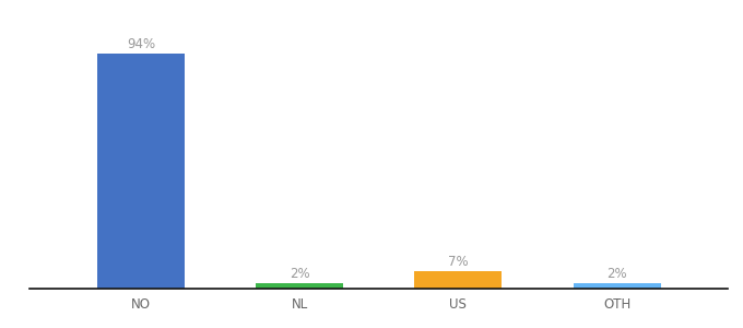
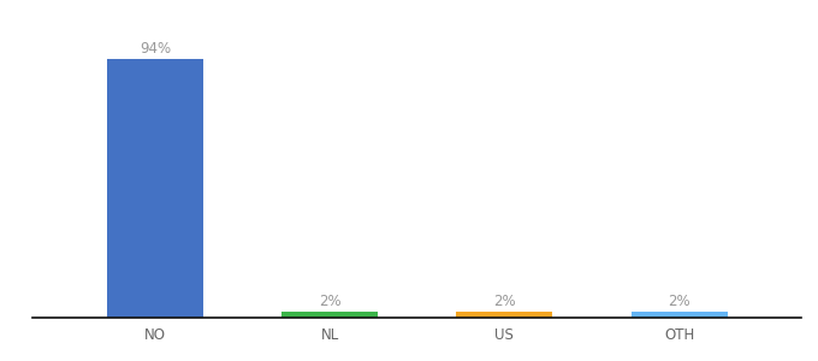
US: 7% -> 2%
